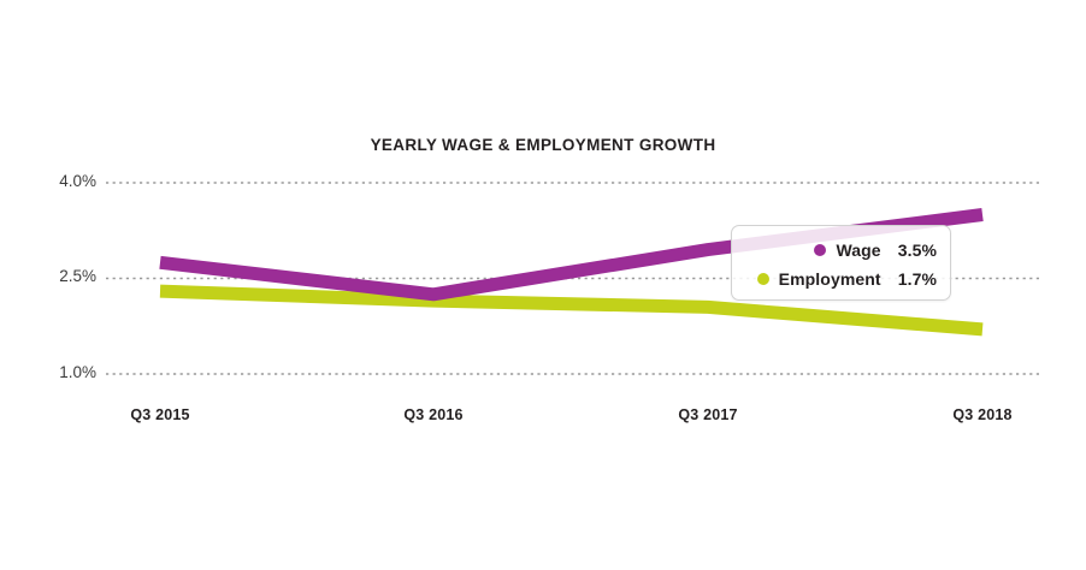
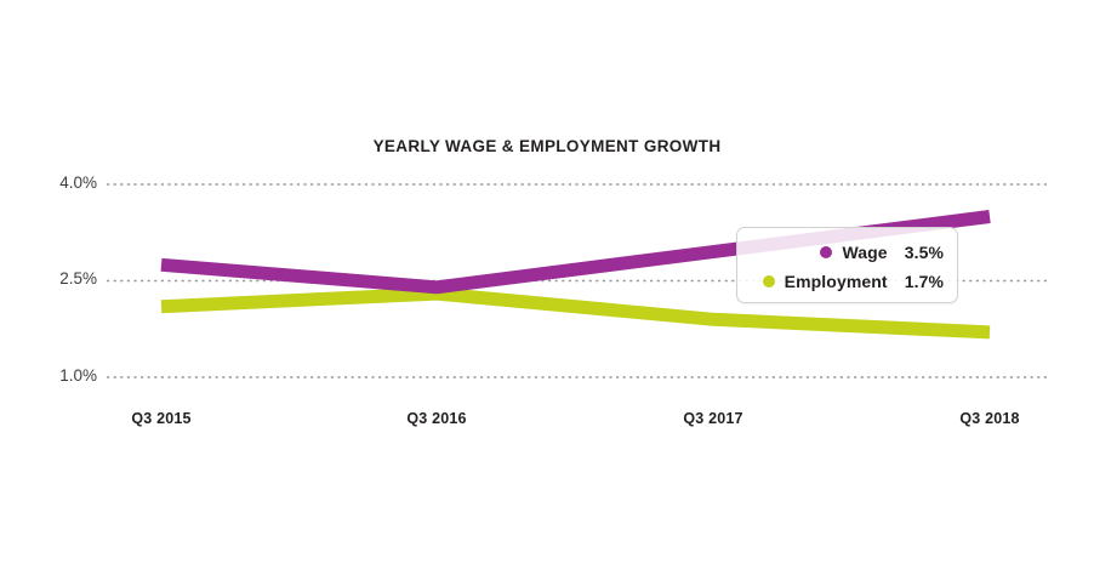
Employment/Q3 2015: 2.3% -> 2.1%
Wage/Q3 2016: 2.2% -> 2.4%
Employment/Q3 2016: 2.1% -> 2.3%
Employment/Q3 2017: 2.0% -> 1.9%
